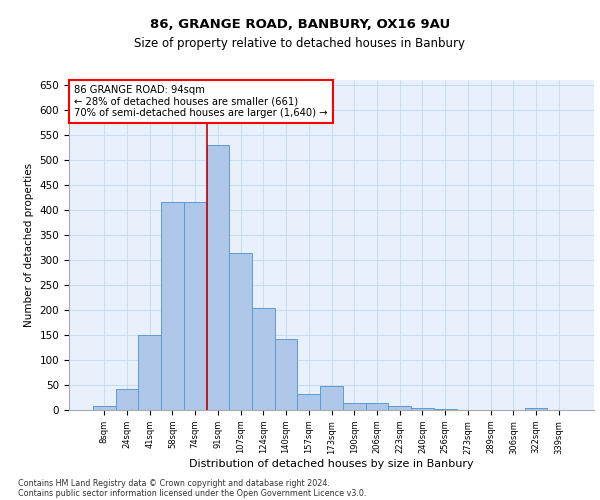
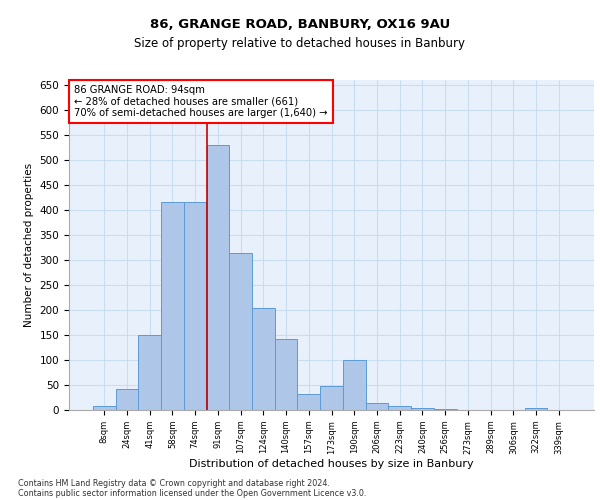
190sqm: 15 -> 100
